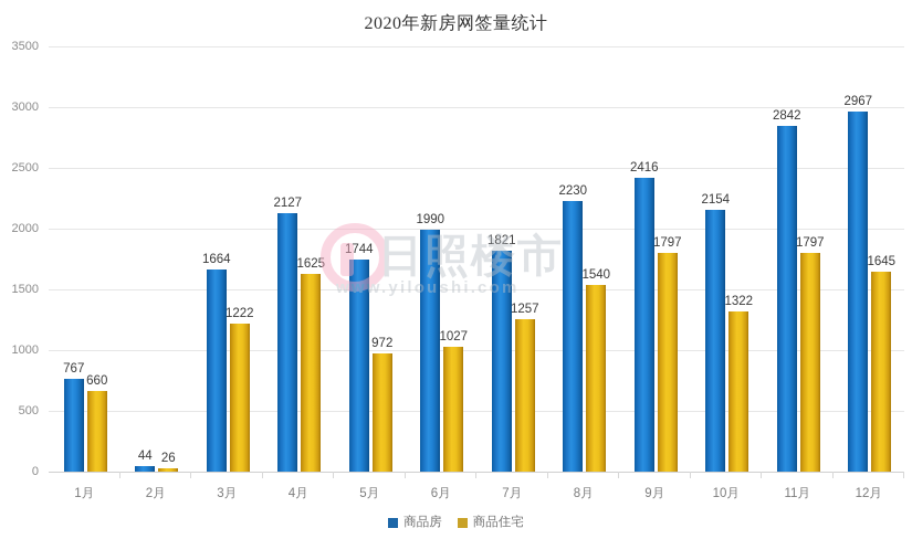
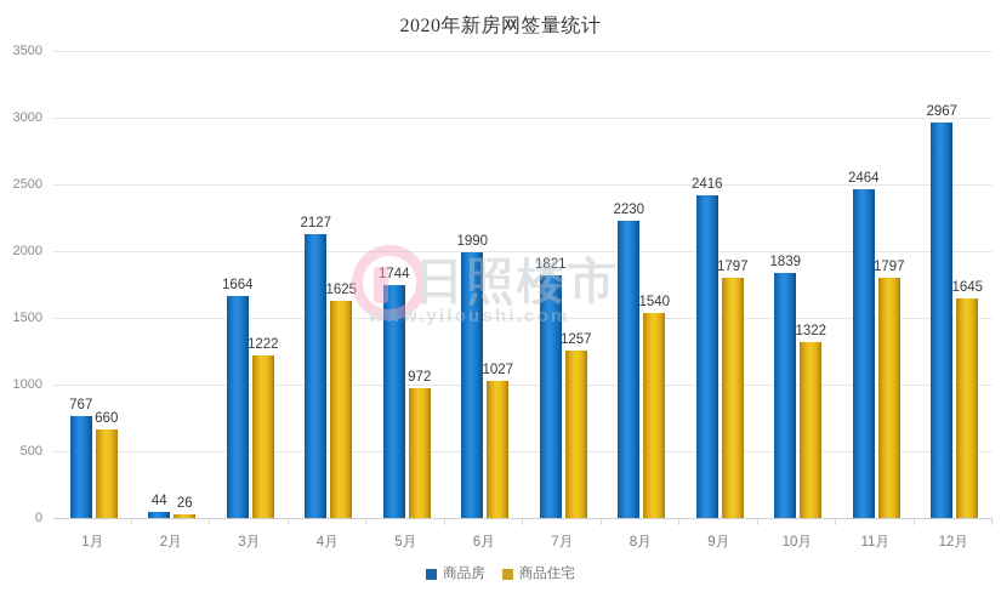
商品房/10月: 2154 -> 1839
商品房/11月: 2842 -> 2464
